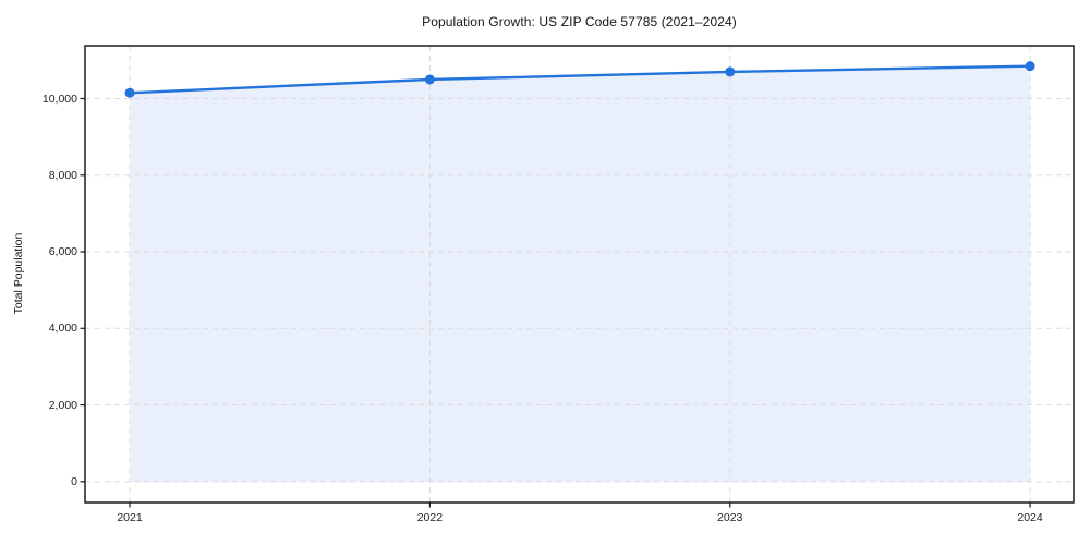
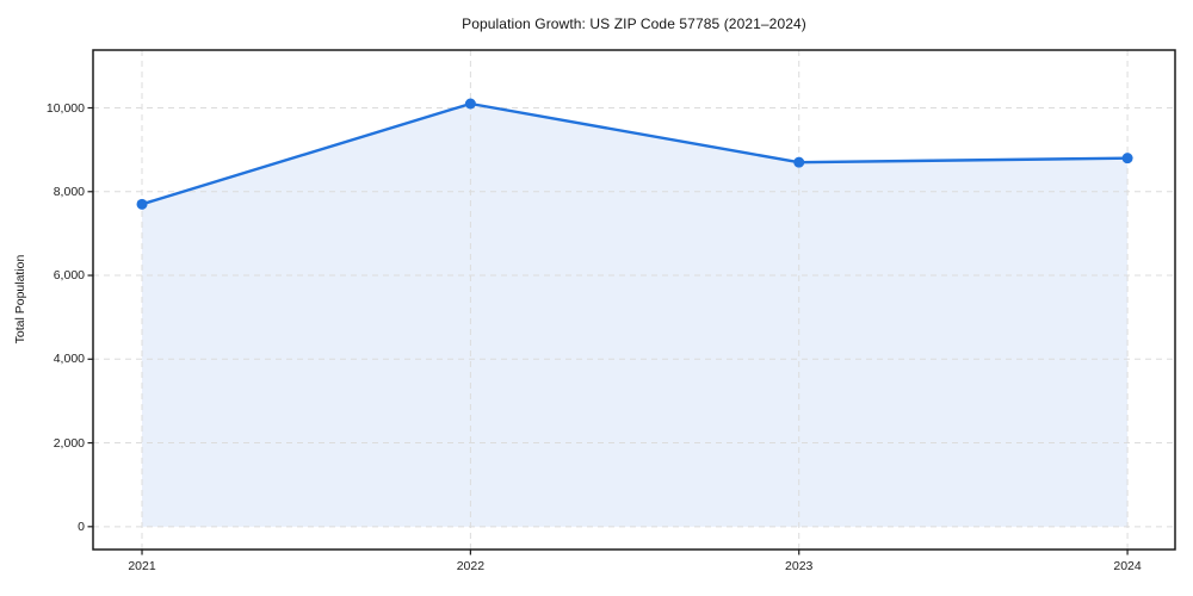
2021: 10200 -> 7700
2022: 10500 -> 10100
2023: 10700 -> 8700
2024: 10800 -> 8800
